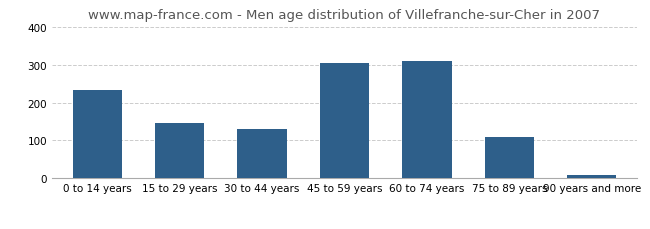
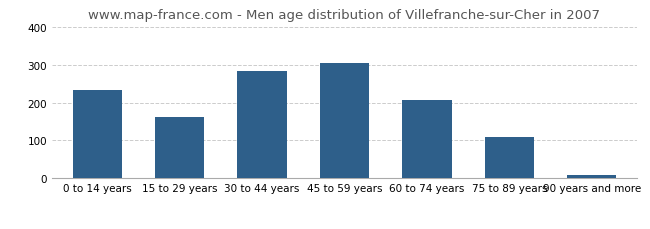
15 to 29 years: 145 -> 163
30 to 44 years: 130 -> 282
60 to 74 years: 310 -> 207
